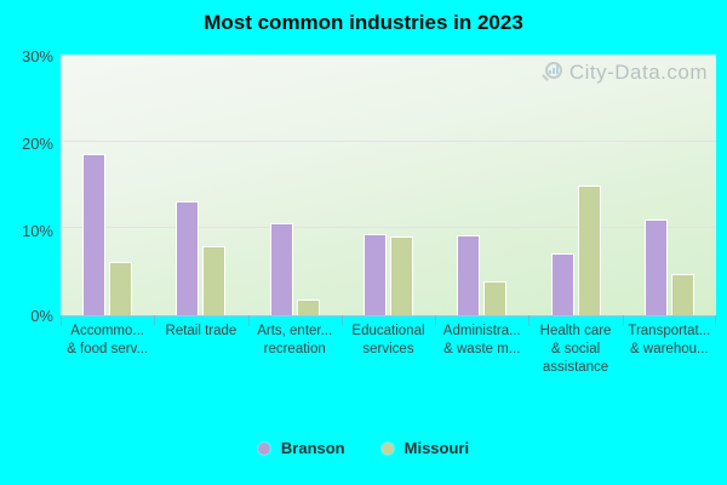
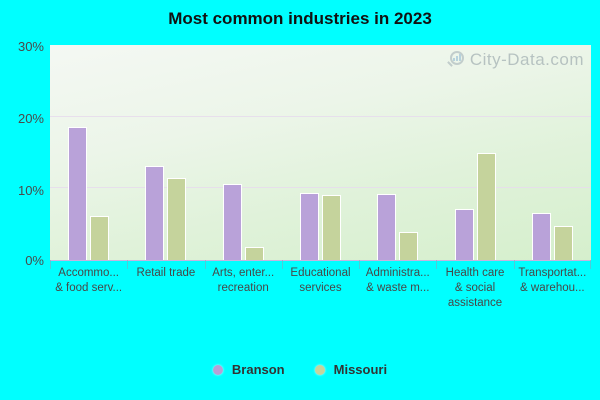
Missouri/Retail trade: 8% -> 11%
Branson/Transportat... & warehou...: 11% -> 7%
